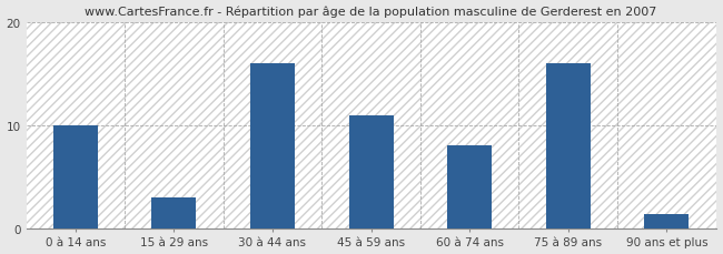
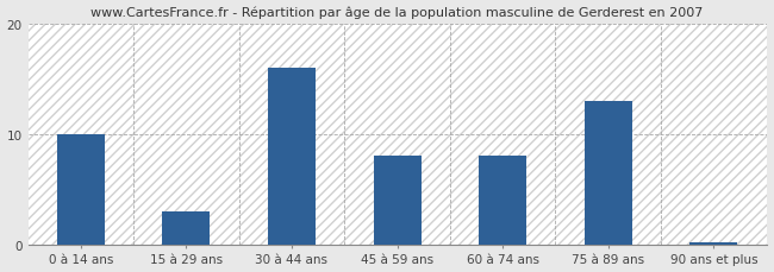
45 à 59 ans: 11.0 -> 8.0
75 à 89 ans: 16.0 -> 13.0
90 ans et plus: 1.4 -> 0.2
